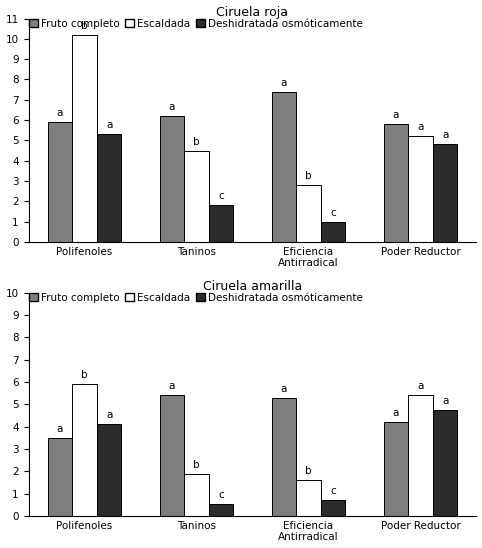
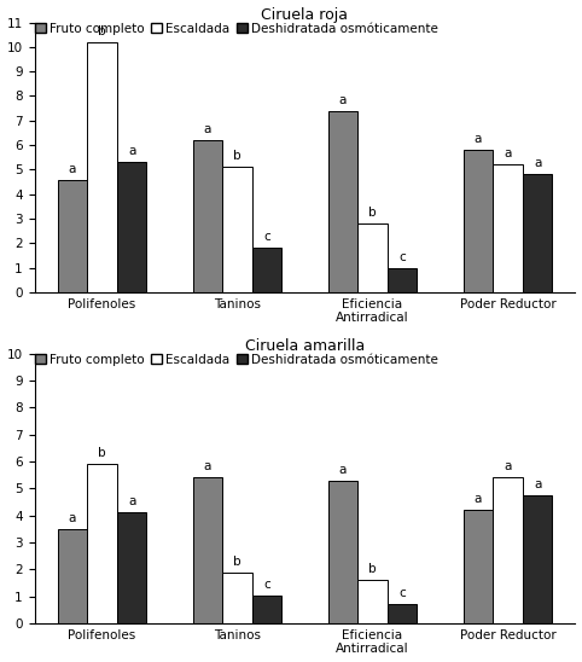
Ciruela roja/Fruto completo/Polifenoles: 5.9 -> 4.6
Ciruela roja/Escaldada/Taninos: 4.5 -> 5.1
Ciruela amarilla/Deshidratada osmóticamente/Taninos: 0.55 -> 1.05
